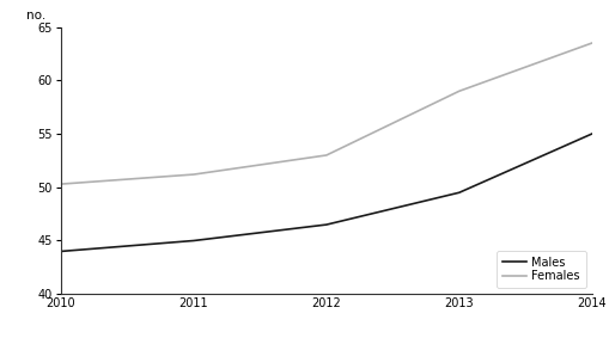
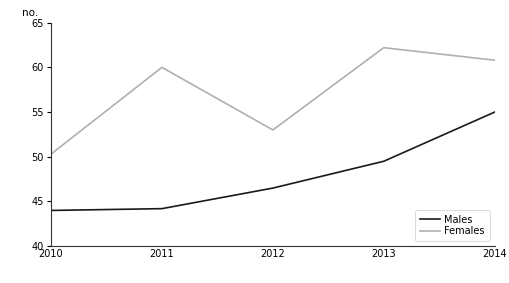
Males/2011: 45.0 -> 44.2
Females/2011: 51.2 -> 60.0
Females/2013: 59.0 -> 62.2
Females/2014: 63.5 -> 60.8
